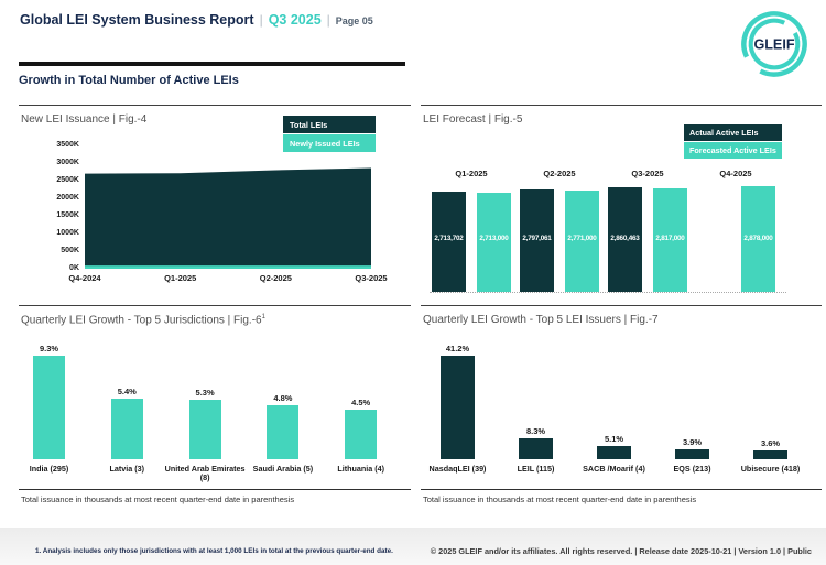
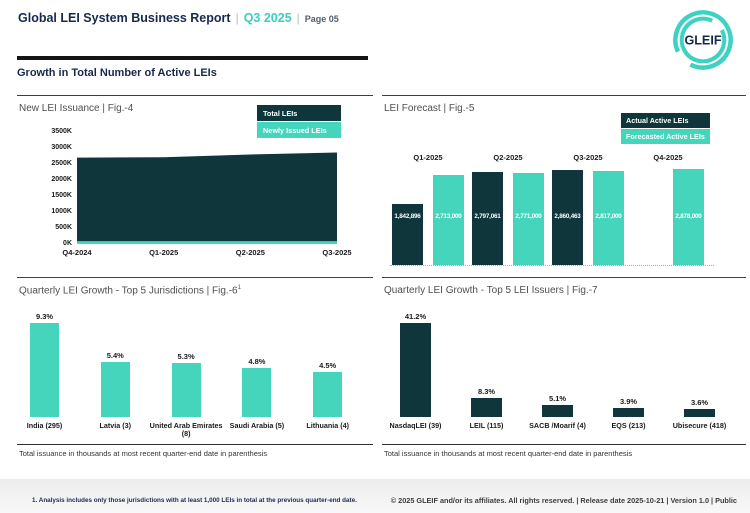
LEI Forecast | Fig.-5/Actual Active LEIs/Q1-2025: 2,713,702 -> 1,842,896
